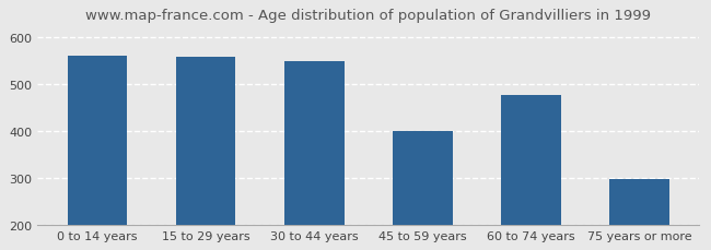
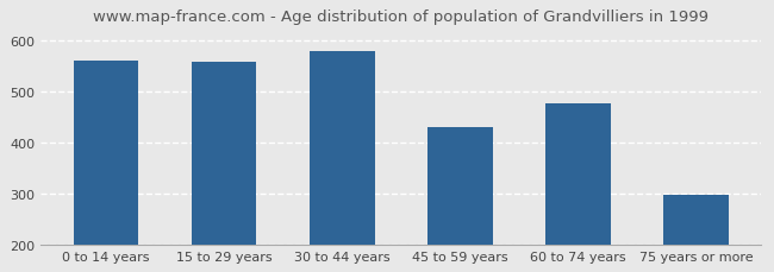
30 to 44 years: 550 -> 580
45 to 59 years: 400 -> 430
